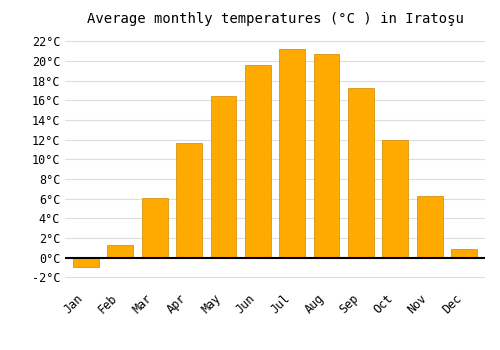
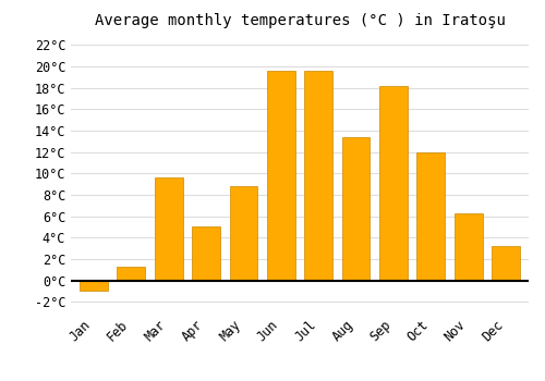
Mar: 6.1°C -> 9.6°C
Apr: 11.7°C -> 5.0°C
May: 16.4°C -> 8.8°C
Jul: 21.2°C -> 19.6°C
Aug: 20.7°C -> 13.4°C
Sep: 17.3°C -> 18.2°C
Dec: 0.9°C -> 3.2°C
